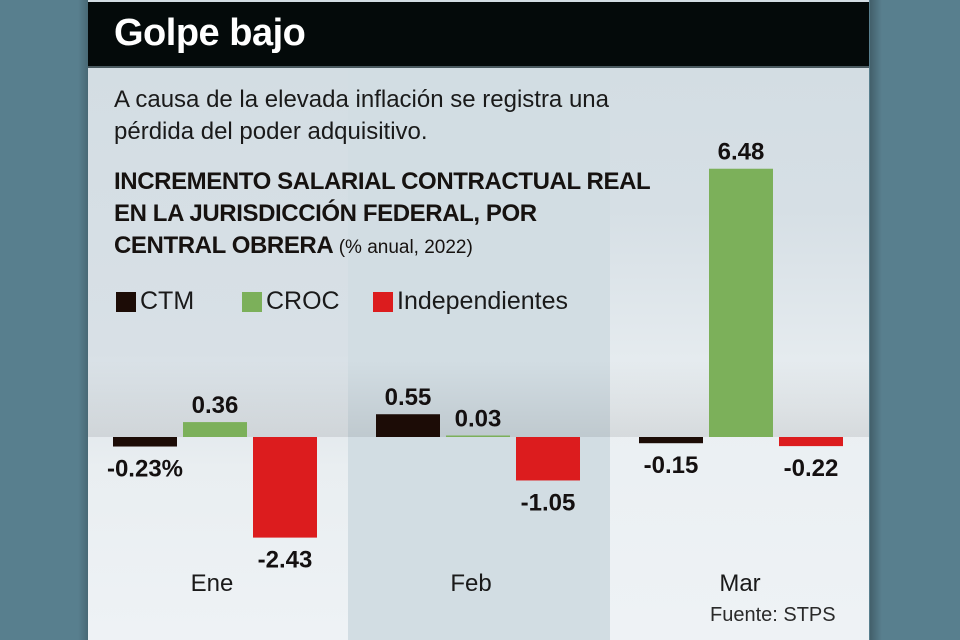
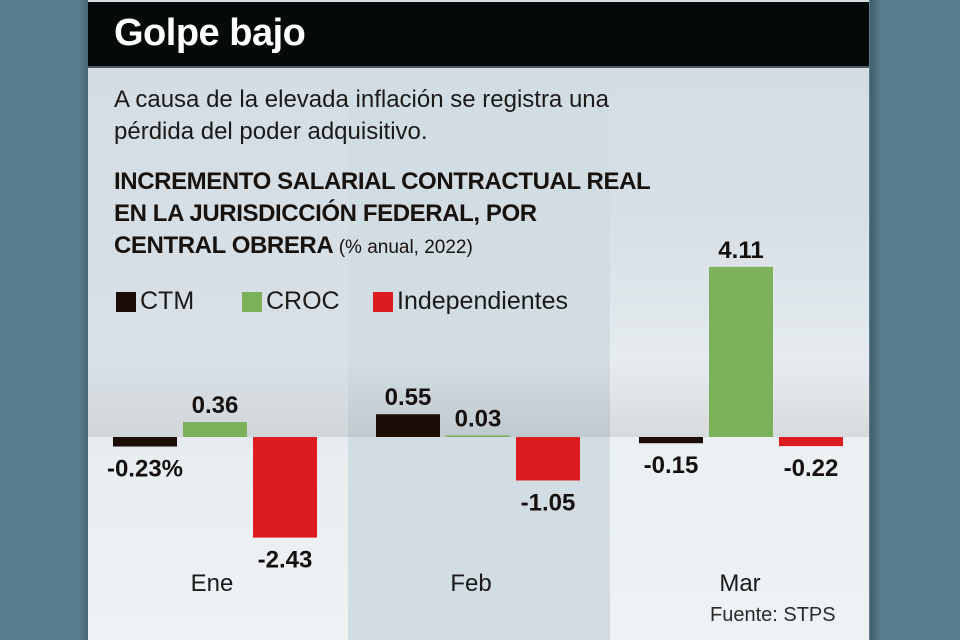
CROC/Mar: 6.48 -> 4.11
